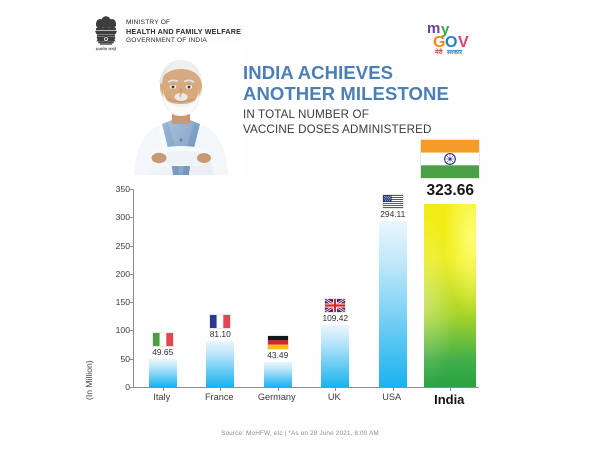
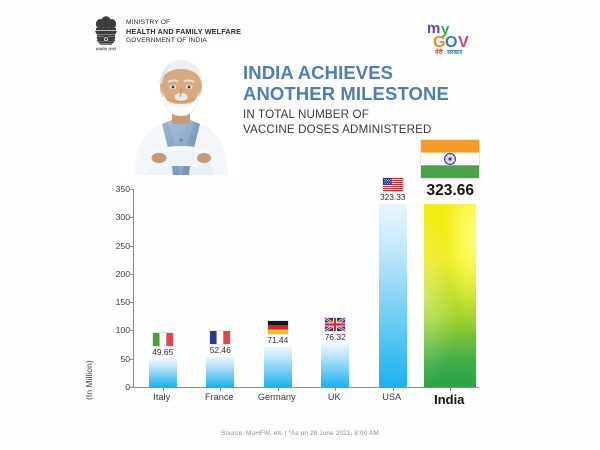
France: 81.10 -> 52.46
Germany: 43.49 -> 71.44
UK: 109.42 -> 76.32
USA: 294.11 -> 323.33
